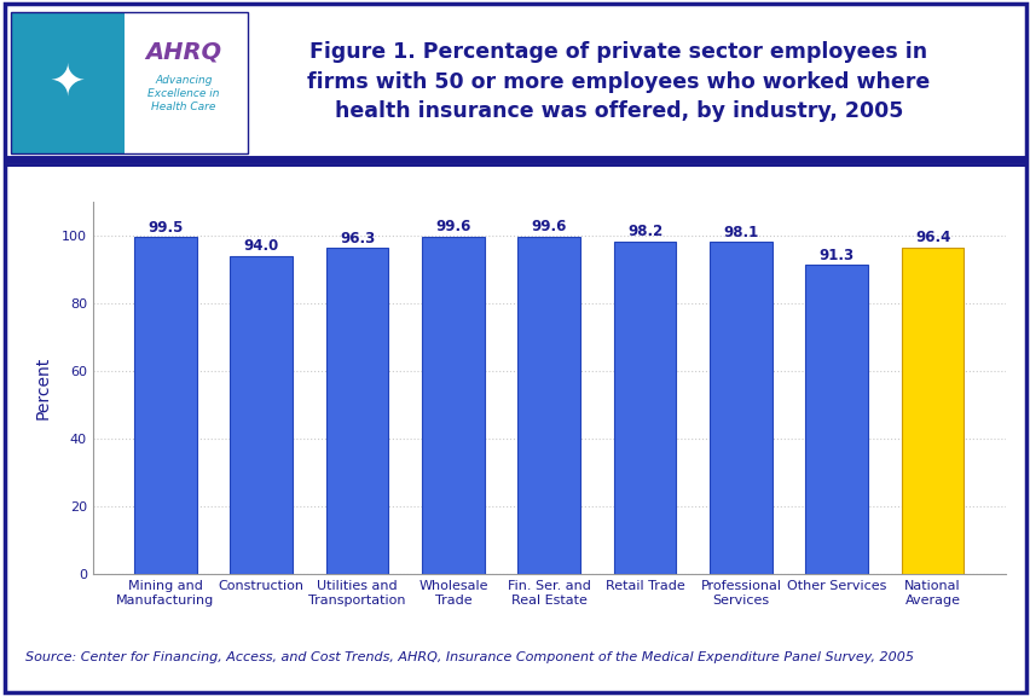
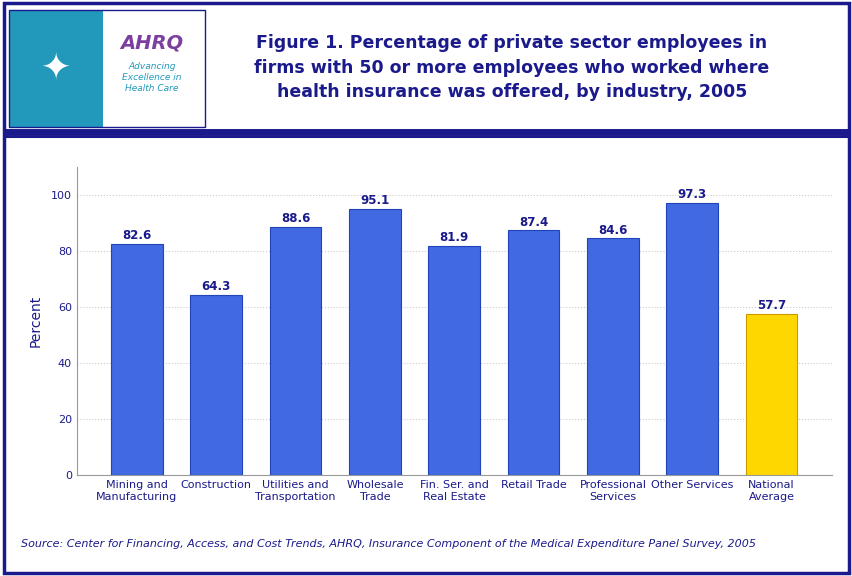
Mining and Manufacturing: 99.5 -> 82.6
Construction: 94.0 -> 64.3
Utilities and Transportation: 96.3 -> 88.6
Wholesale Trade: 99.6 -> 95.1
Fin. Ser. and Real Estate: 99.6 -> 81.9
Retail Trade: 98.2 -> 87.4
Professional Services: 98.1 -> 84.6
Other Services: 91.3 -> 97.3
National Average: 96.4 -> 57.7
